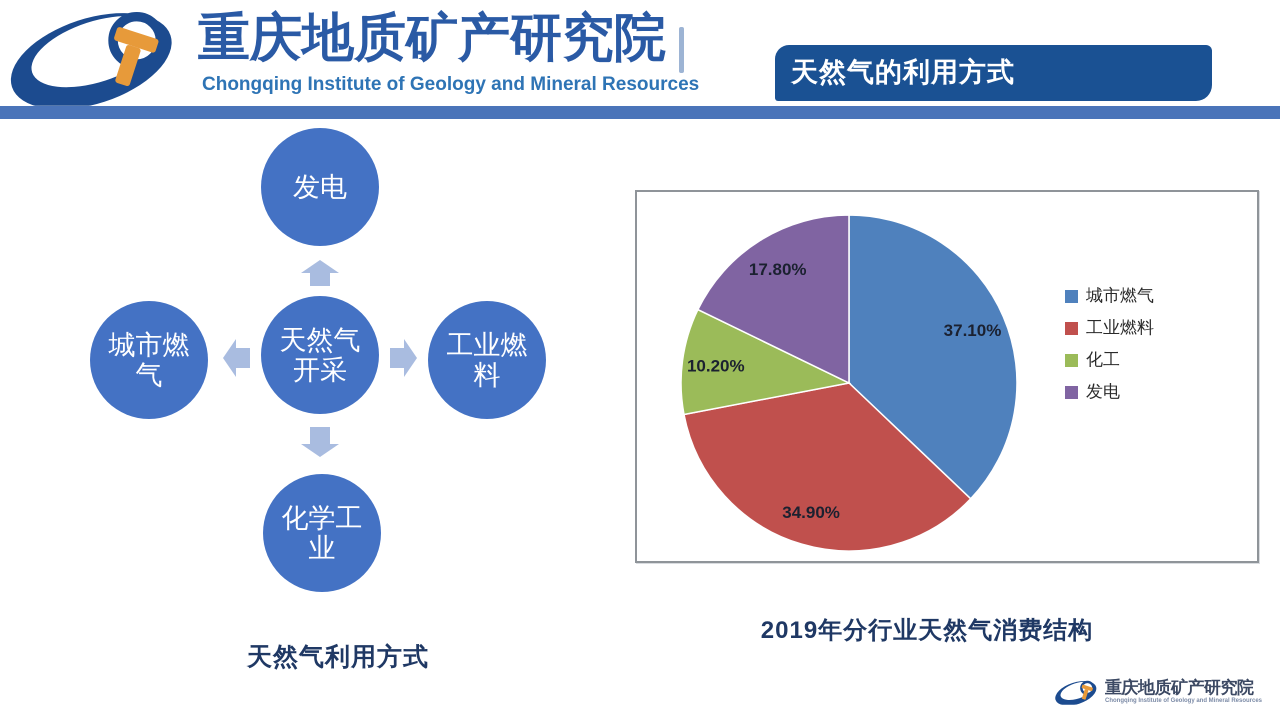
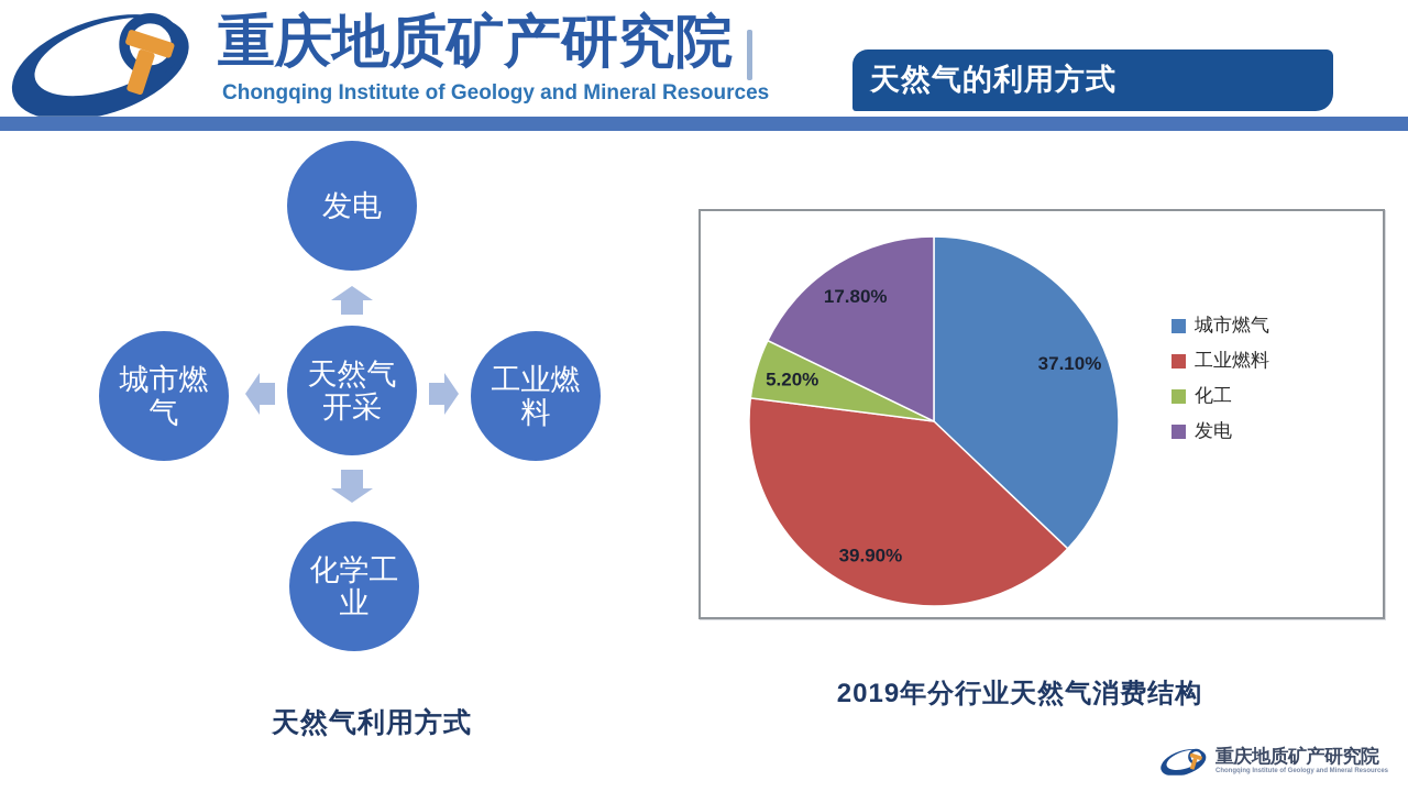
工业燃料: 34.90% -> 39.90%
化工: 10.20% -> 5.20%
